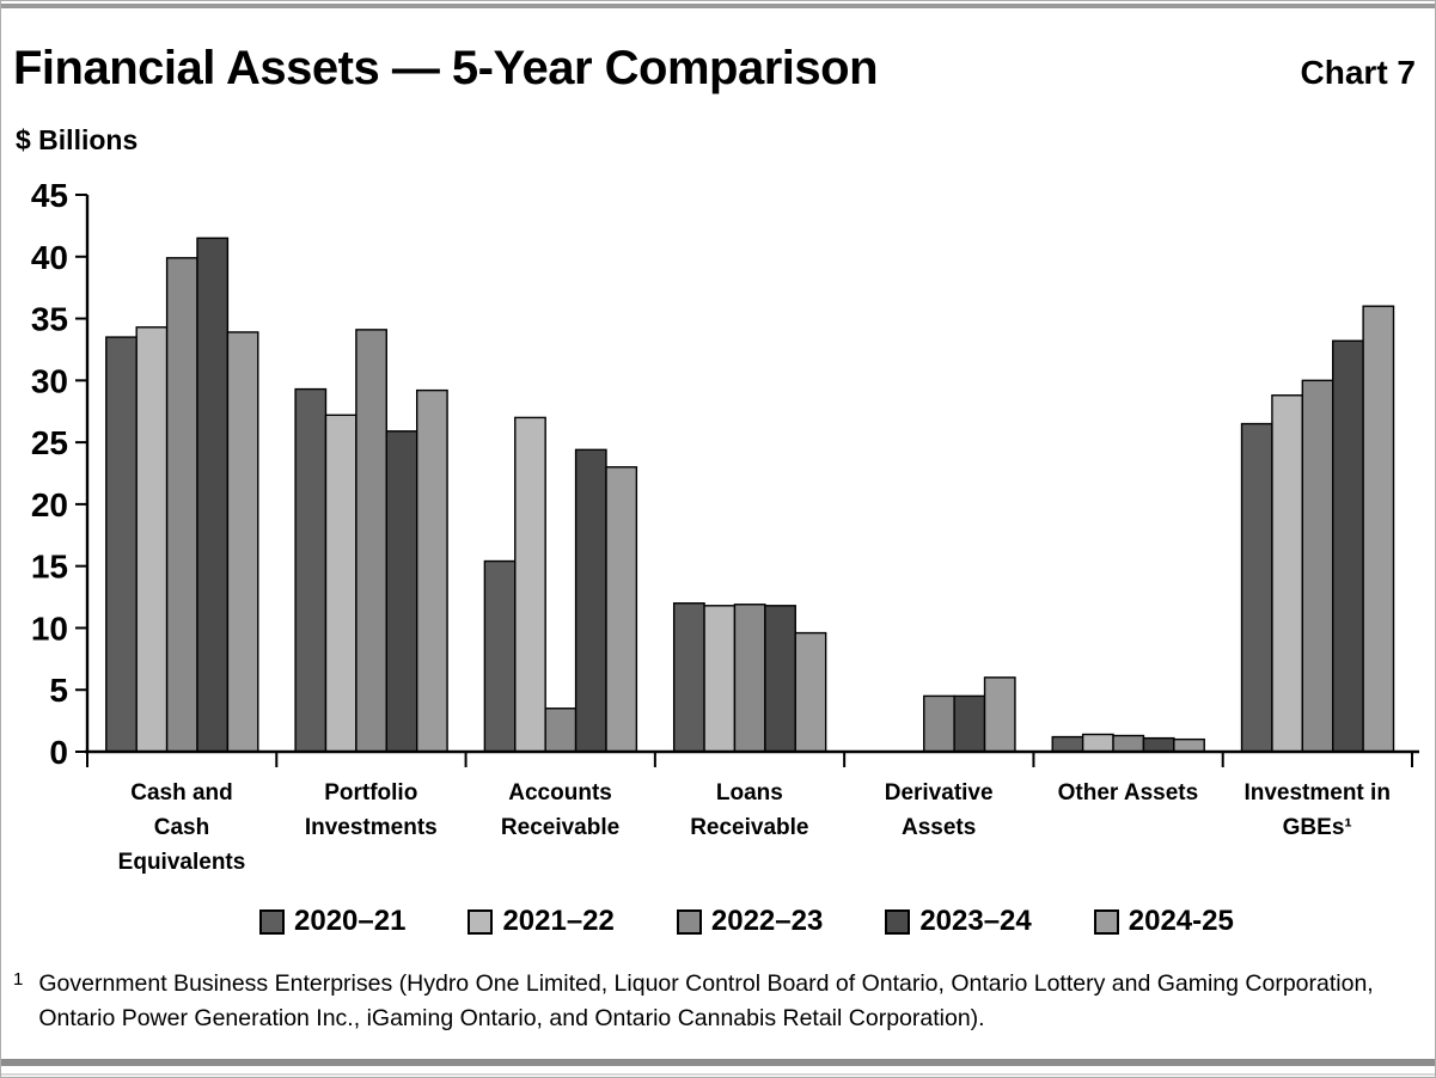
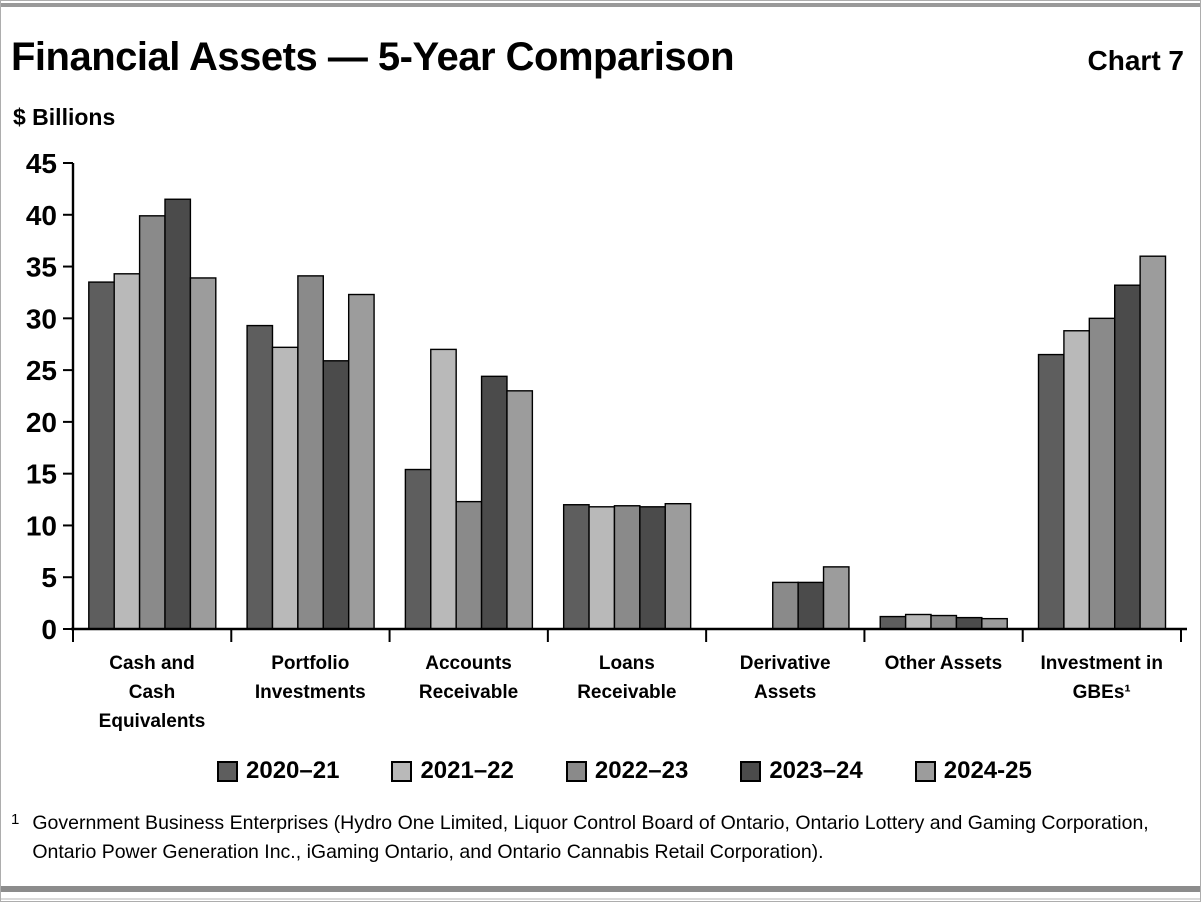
2024-25/Portfolio Investments: 29.2 -> 32.3
2022–23/Accounts Receivable: 3.5 -> 12.3
2024-25/Loans Receivable: 9.6 -> 12.1
